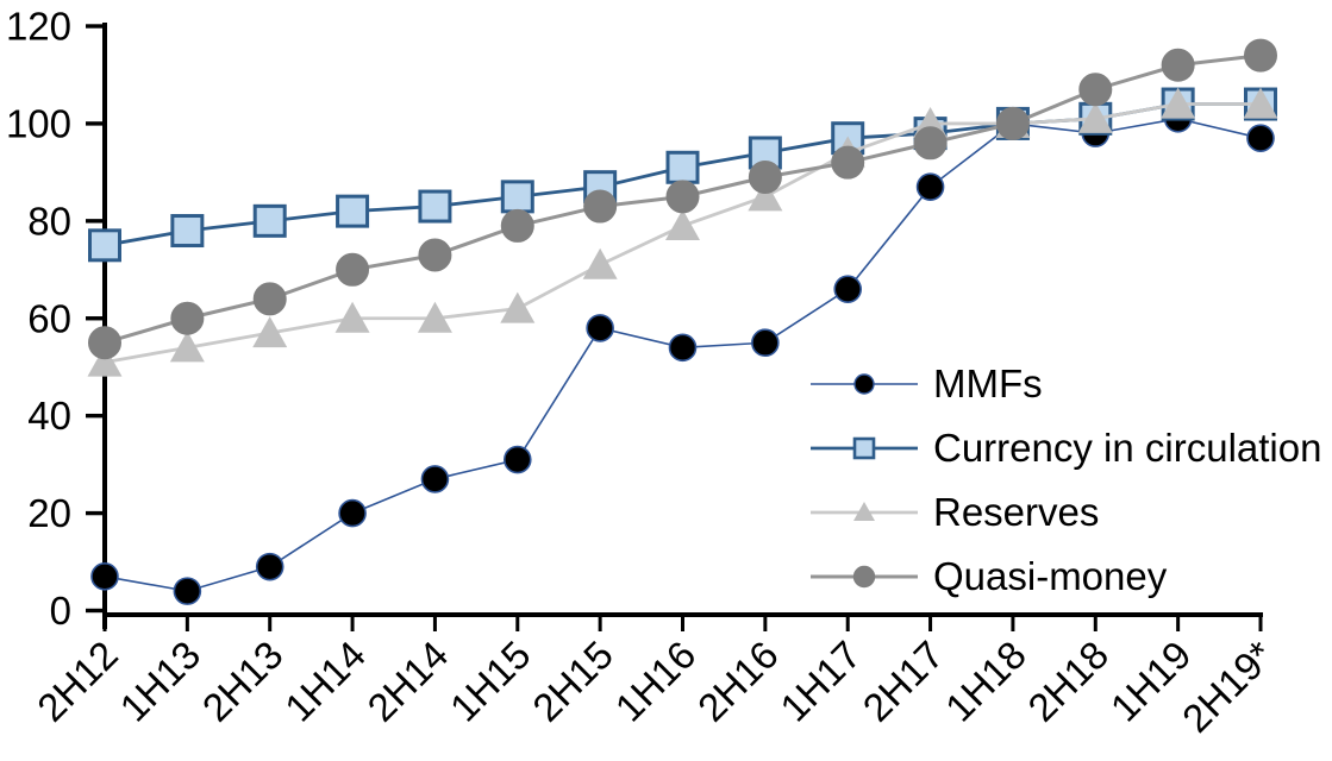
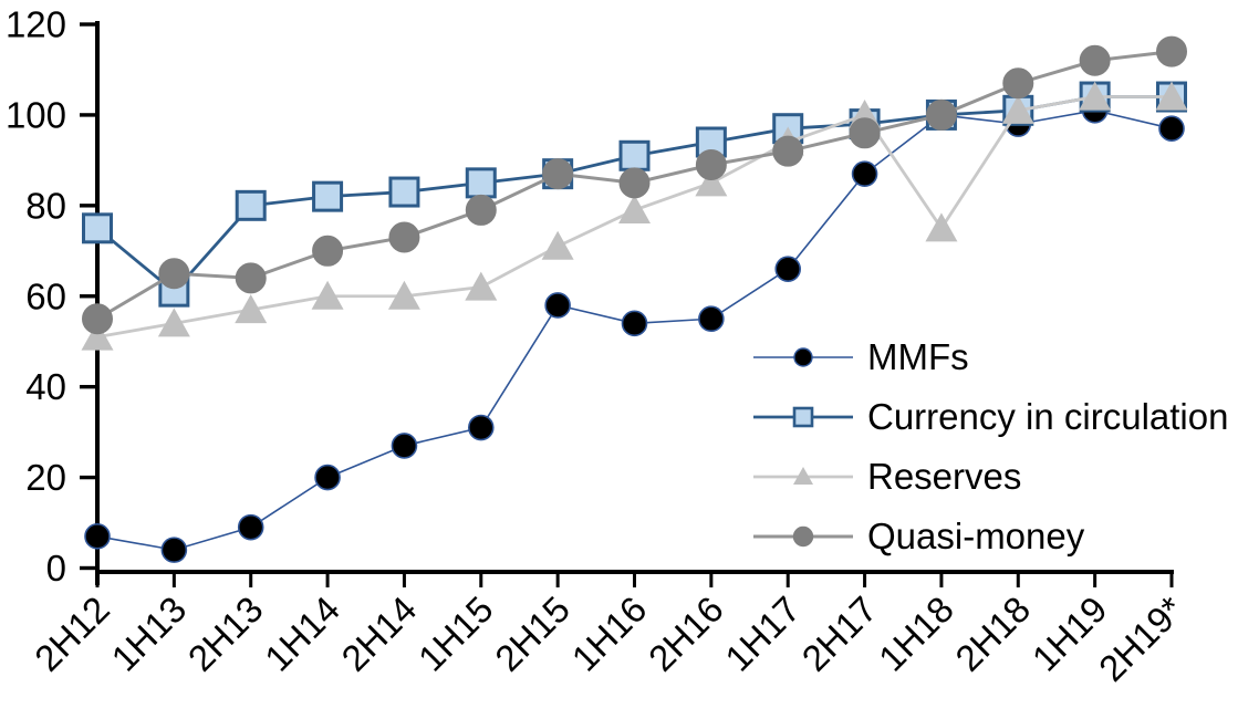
Currency in circulation/1H13: 78 -> 61
Quasi-money/1H13: 60 -> 65
Quasi-money/2H15: 83 -> 87
Reserves/1H18: 100 -> 75
